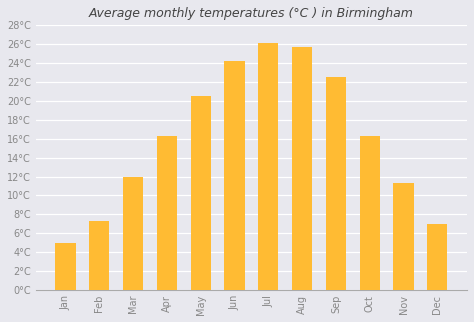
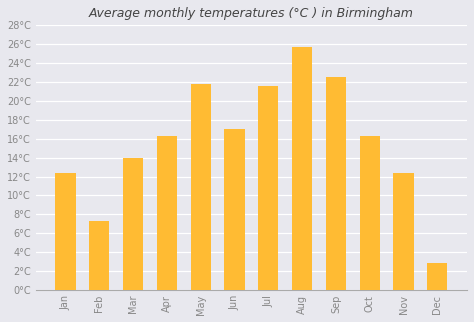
Jan: 5.0°C -> 12.4°C
Mar: 12.0°C -> 14.0°C
May: 20.5°C -> 21.8°C
Jun: 24.2°C -> 17.0°C
Jul: 26.1°C -> 21.6°C
Nov: 11.3°C -> 12.4°C
Dec: 7.0°C -> 2.8°C
